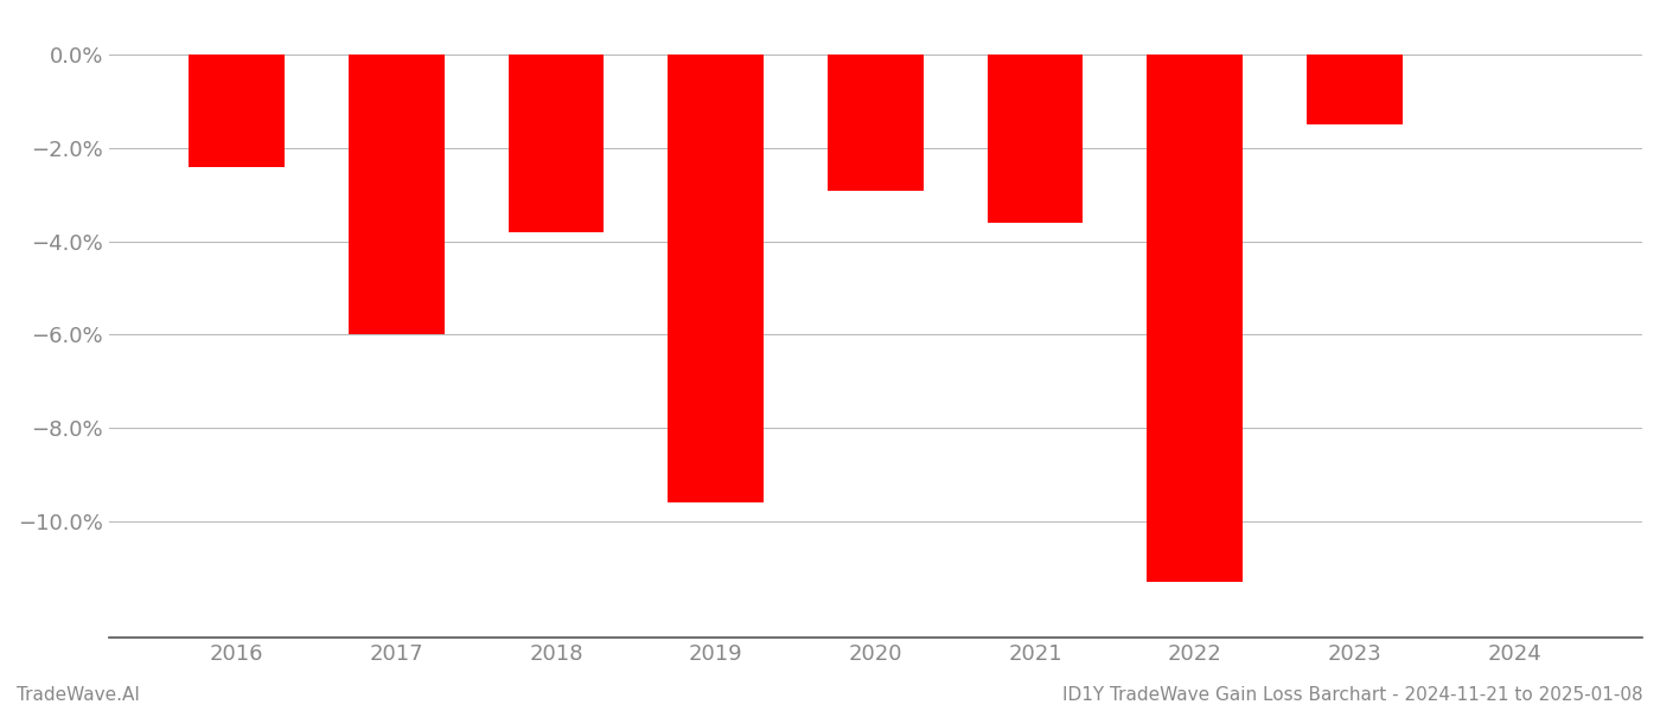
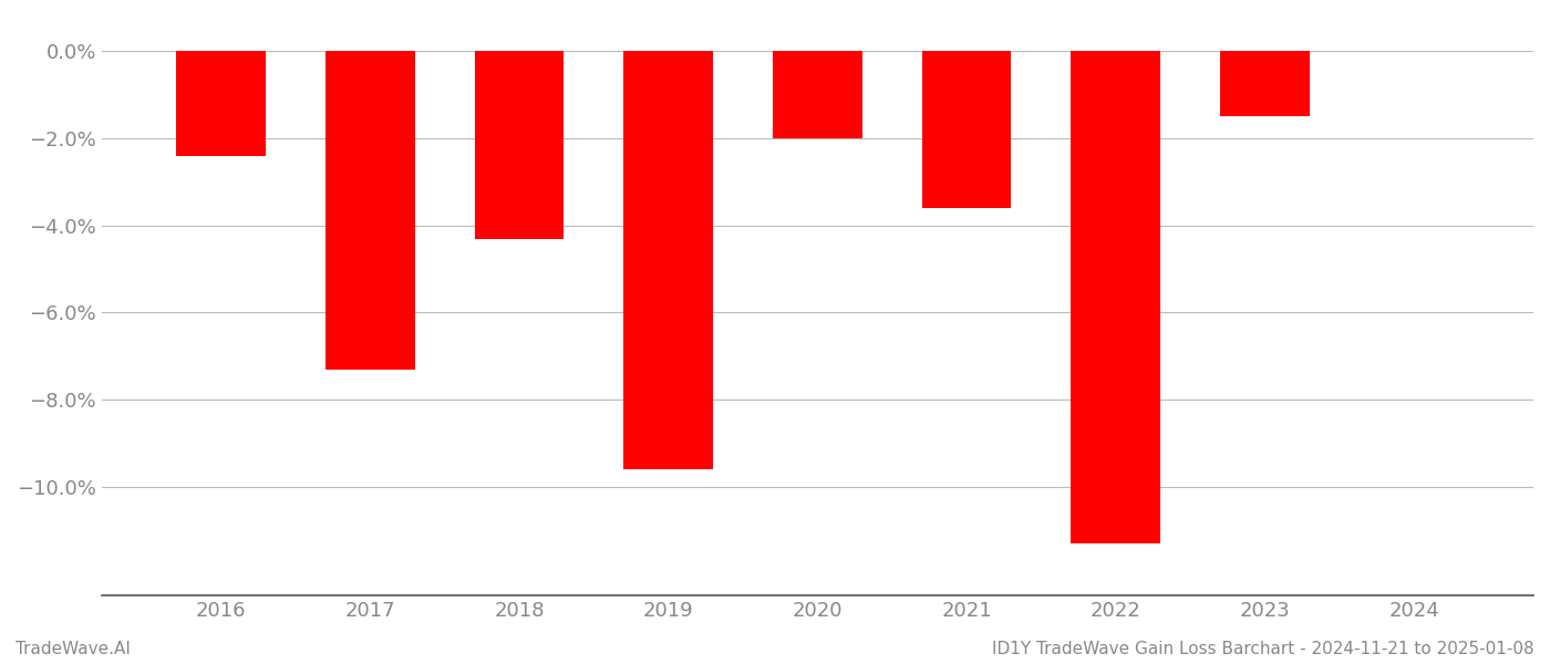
2017: -6.0% -> -7.3%
2018: -3.8% -> -4.3%
2020: -2.9% -> -2.0%
